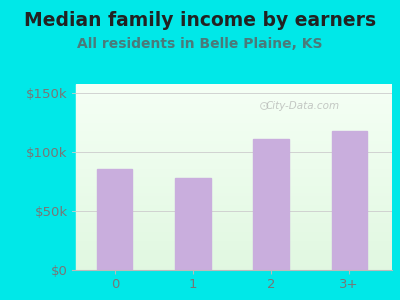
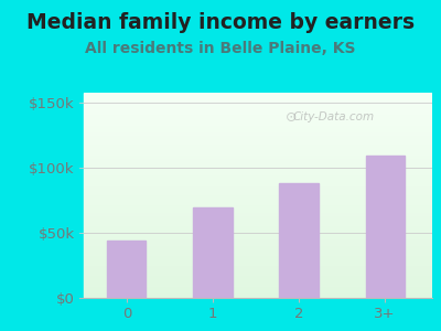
0: $86k -> $44k
1: $78k -> $70k
2: $111k -> $88k
3+: $118k -> $110k
